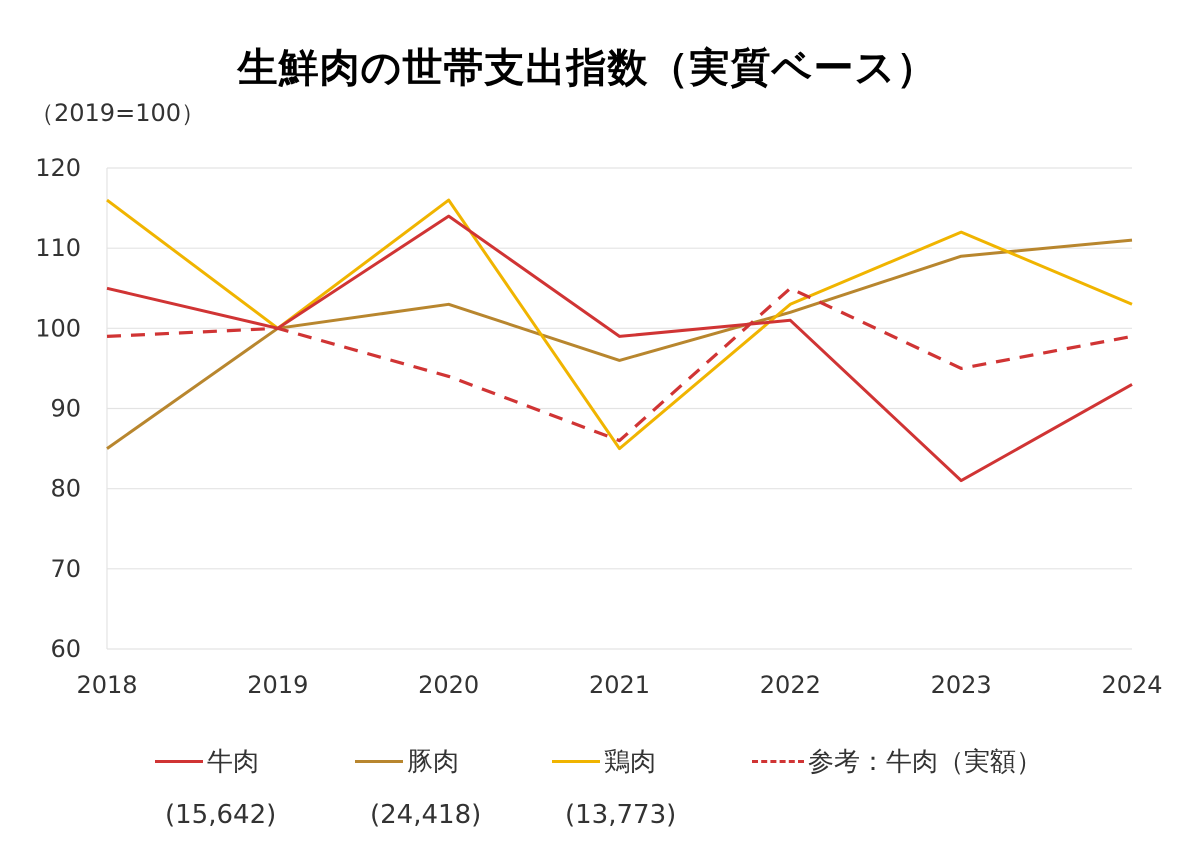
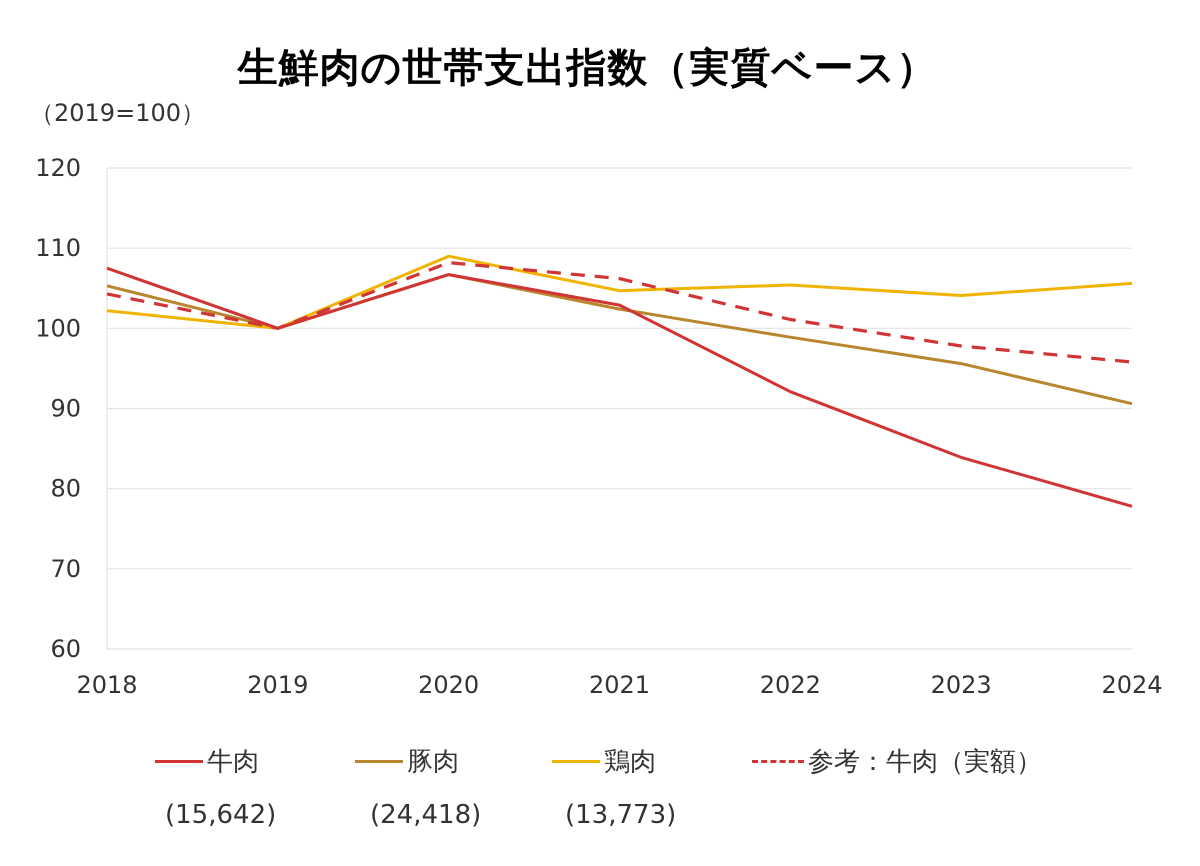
牛肉/2018: 105 -> 108
豚肉/2018: 85 -> 105
鶏肉/2018: 116 -> 102
参考：牛肉（実額）/2018: 99 -> 104
牛肉/2020: 114 -> 107
豚肉/2020: 103 -> 107
鶏肉/2020: 116 -> 109
参考：牛肉（実額）/2020: 94 -> 108
牛肉/2021: 99 -> 103
豚肉/2021: 96 -> 102
鶏肉/2021: 85 -> 105
参考：牛肉（実額）/2021: 86 -> 106
牛肉/2022: 101 -> 92
豚肉/2022: 102 -> 99
鶏肉/2022: 103 -> 105
参考：牛肉（実額）/2022: 105 -> 101
牛肉/2023: 81 -> 84
豚肉/2023: 109 -> 96
鶏肉/2023: 112 -> 104
参考：牛肉（実額）/2023: 95 -> 98
牛肉/2024: 93 -> 78
豚肉/2024: 111 -> 91
鶏肉/2024: 103 -> 106
参考：牛肉（実額）/2024: 99 -> 96
